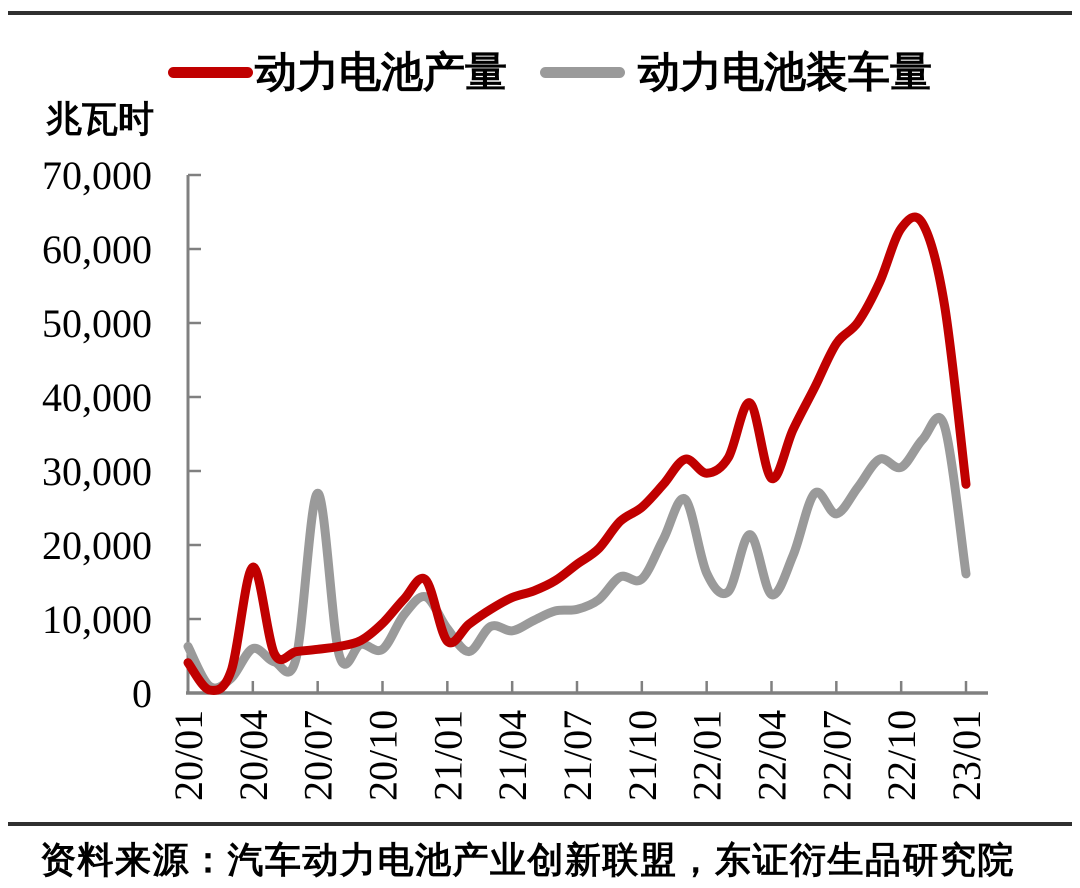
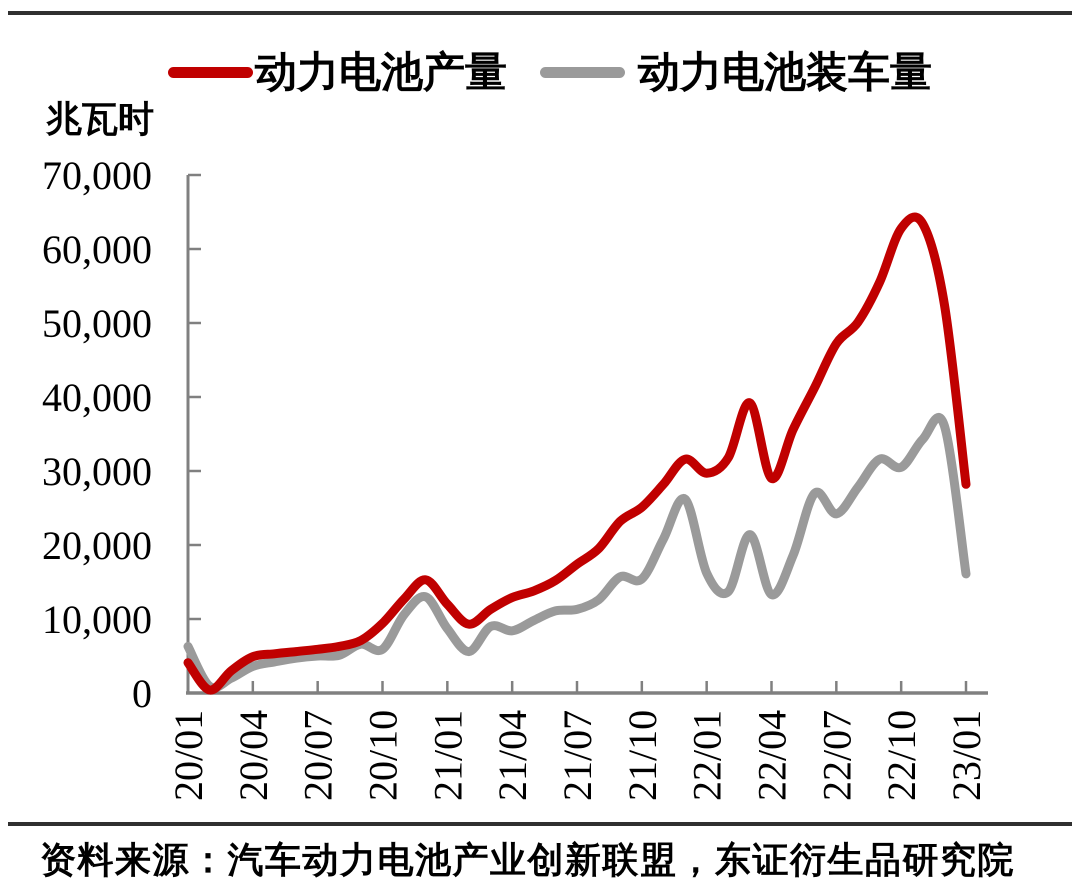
动力电池产量/20/04: 17000 -> 5000
动力电池装车量/20/04: 6000 -> 4000
动力电池装车量/20/07: 27000 -> 5000
动力电池产量/21/01: 7000 -> 12000
